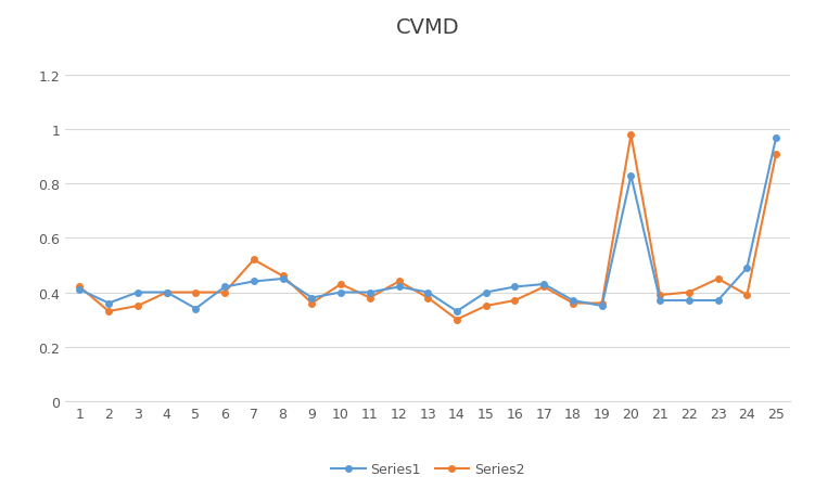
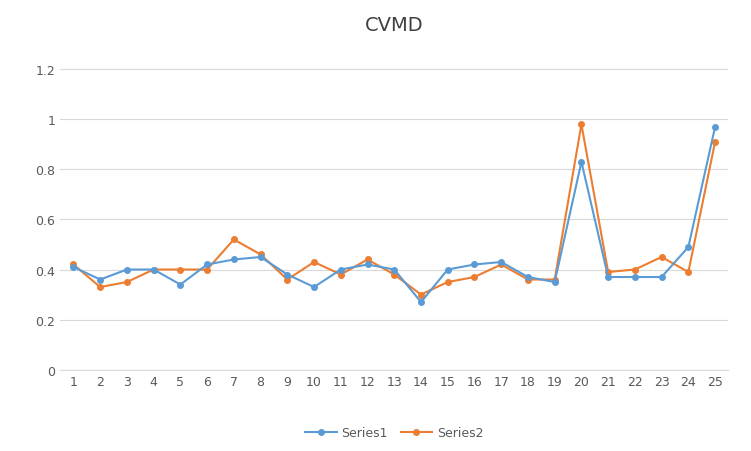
Series1/10: 0.40 -> 0.33
Series1/14: 0.33 -> 0.27
